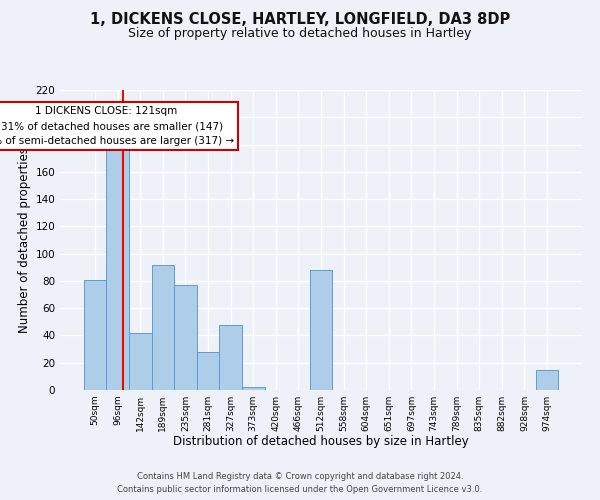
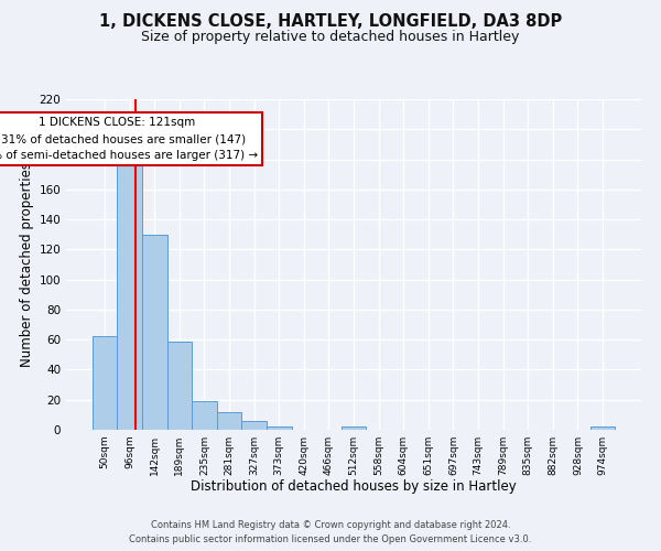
50sqm: 81 -> 62
142sqm: 42 -> 130
189sqm: 92 -> 59
235sqm: 77 -> 19
281sqm: 28 -> 12
327sqm: 48 -> 6
512sqm: 88 -> 2
974sqm: 15 -> 2
